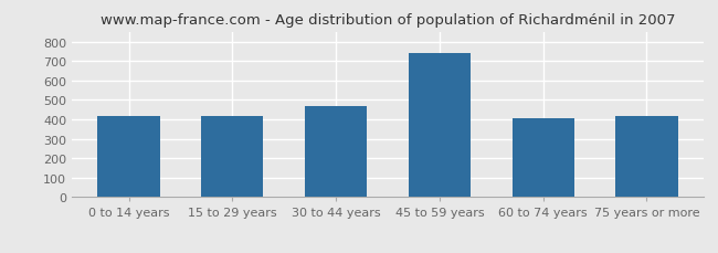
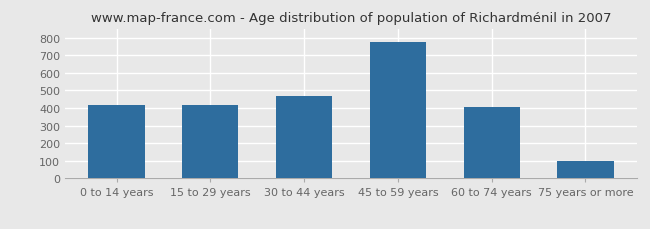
45 to 59 years: 740 -> 780
75 years or more: 420 -> 100
